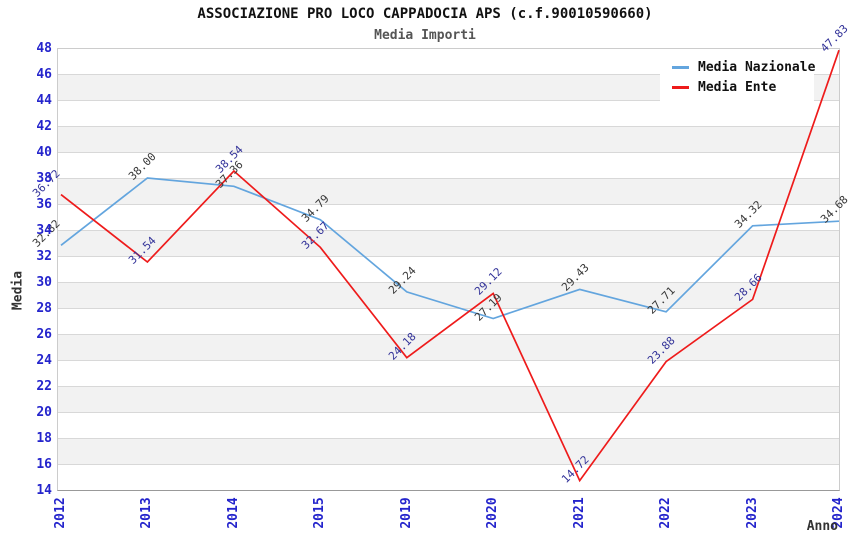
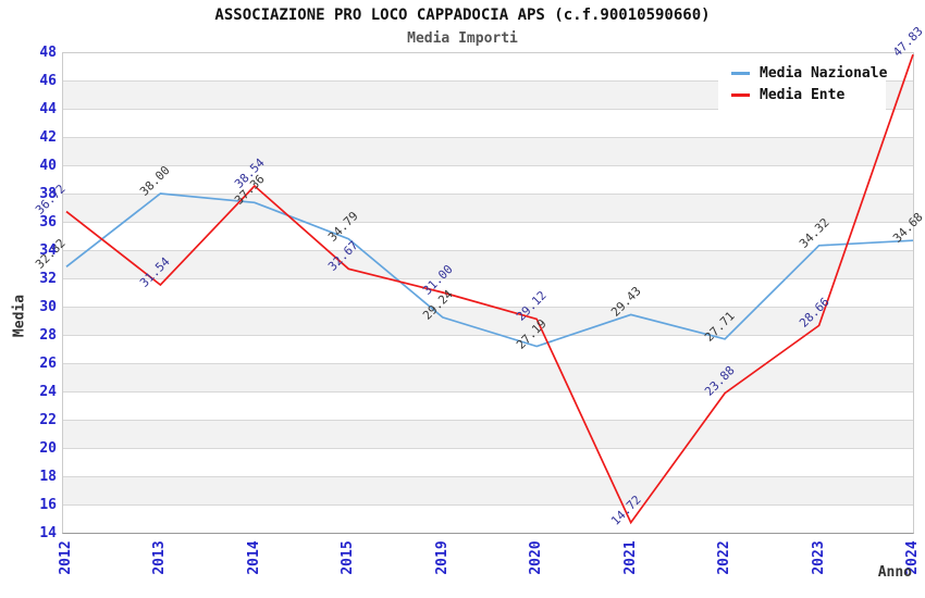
Media Ente/2019: 24.18 -> 31.00
